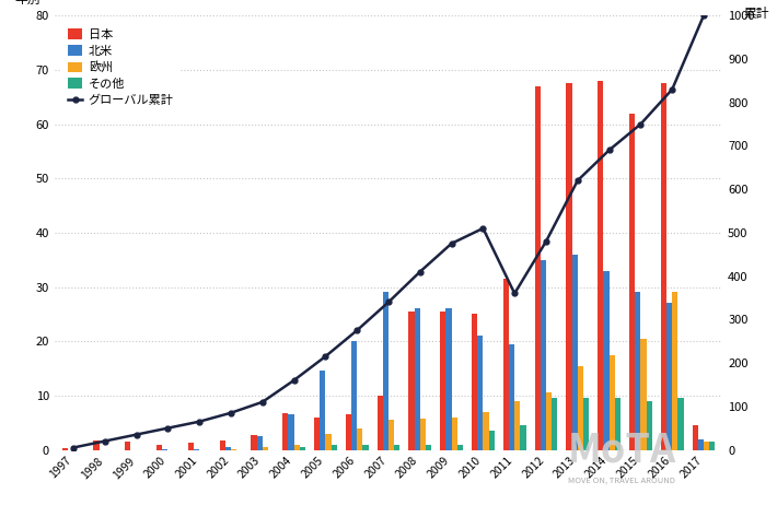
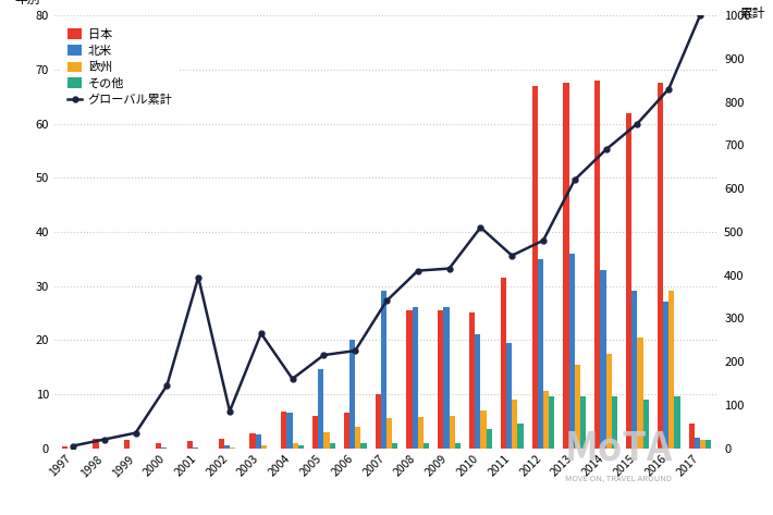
グローバル累計/2000: 50 -> 145
グローバル累計/2001: 65 -> 395
グローバル累計/2003: 110 -> 265
グローバル累計/2006: 275 -> 225
グローバル累計/2009: 475 -> 415
グローバル累計/2011: 360 -> 445
